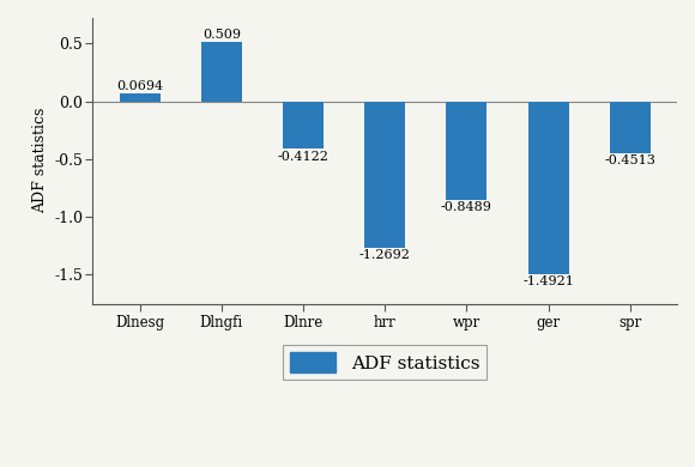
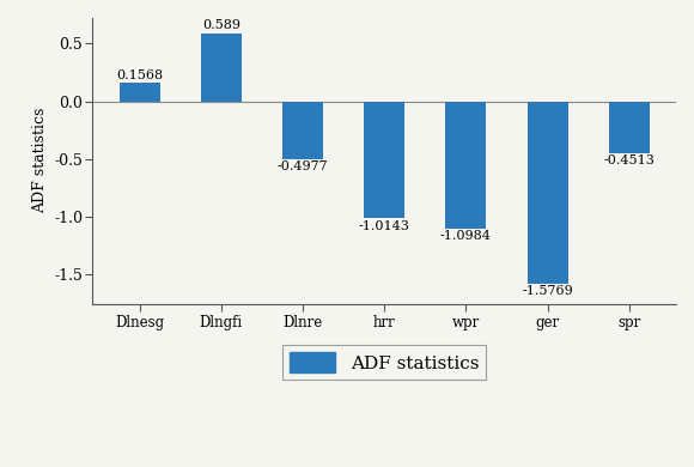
Dlnesg: 0.0694 -> 0.1568
Dlngfi: 0.509 -> 0.589
Dlnre: -0.4122 -> -0.4977
hrr: -1.2692 -> -1.0143
wpr: -0.8489 -> -1.0984
ger: -1.4921 -> -1.5769
